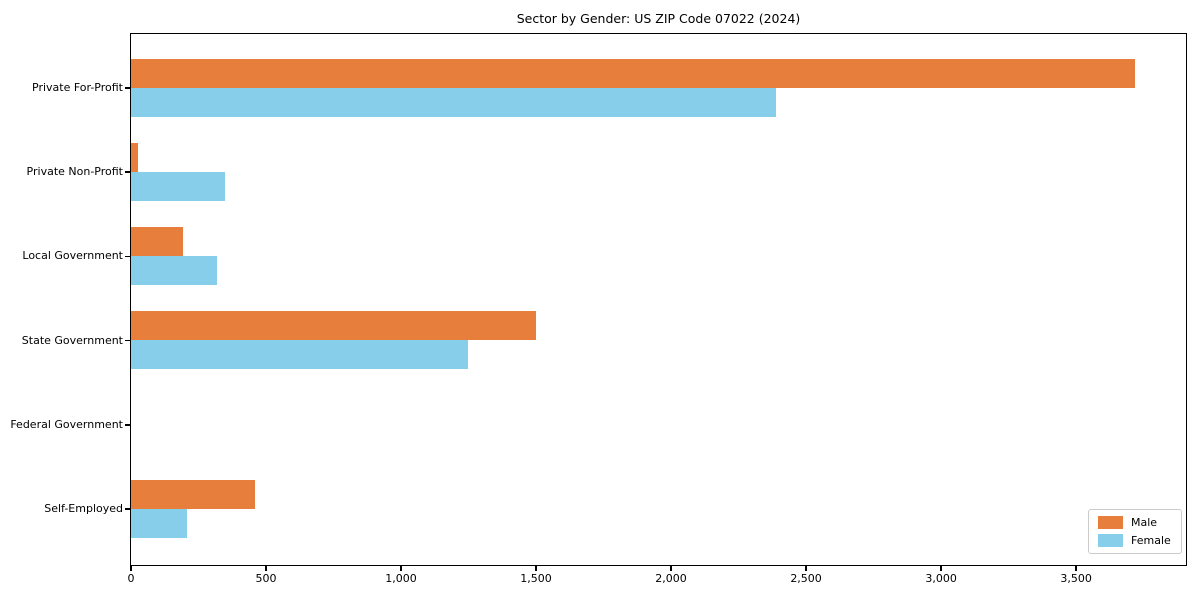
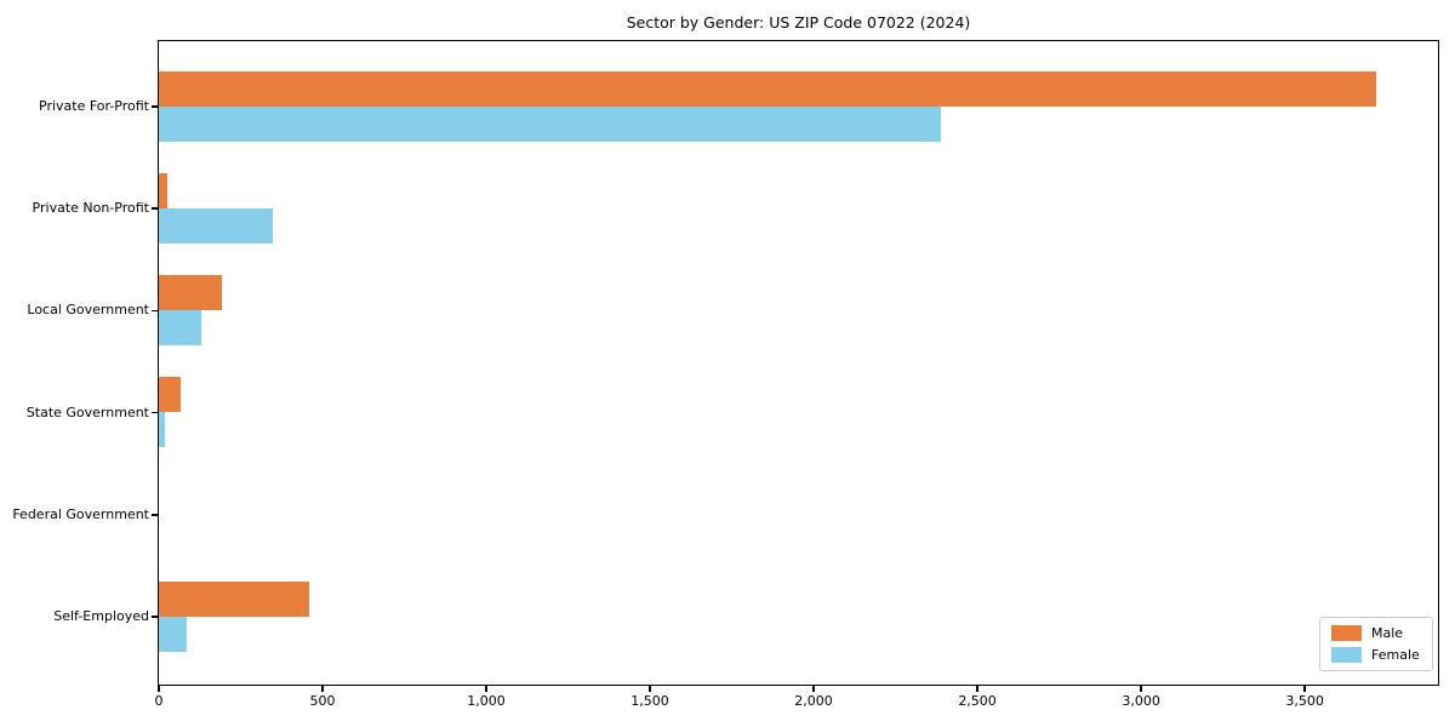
Female/Local Government: 320 -> 130
Male/State Government: 1500 -> 70
Female/State Government: 1250 -> 20
Female/Self-Employed: 210 -> 90
